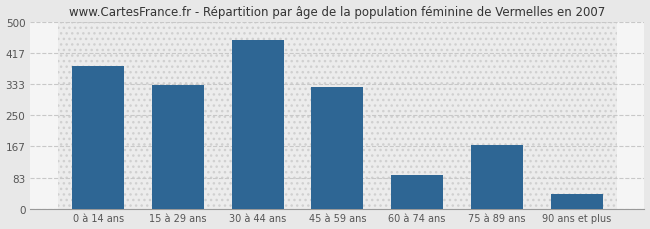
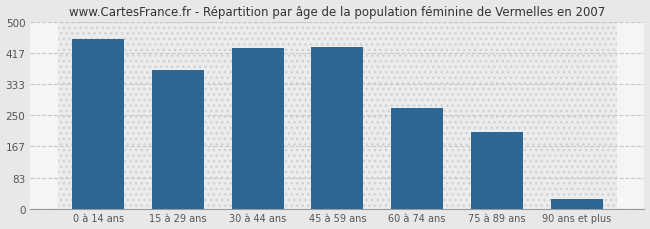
0 à 14 ans: 380 -> 453
15 à 29 ans: 330 -> 370
30 à 44 ans: 450 -> 430
45 à 59 ans: 325 -> 432
60 à 74 ans: 90 -> 268
75 à 89 ans: 170 -> 205
90 ans et plus: 40 -> 25
